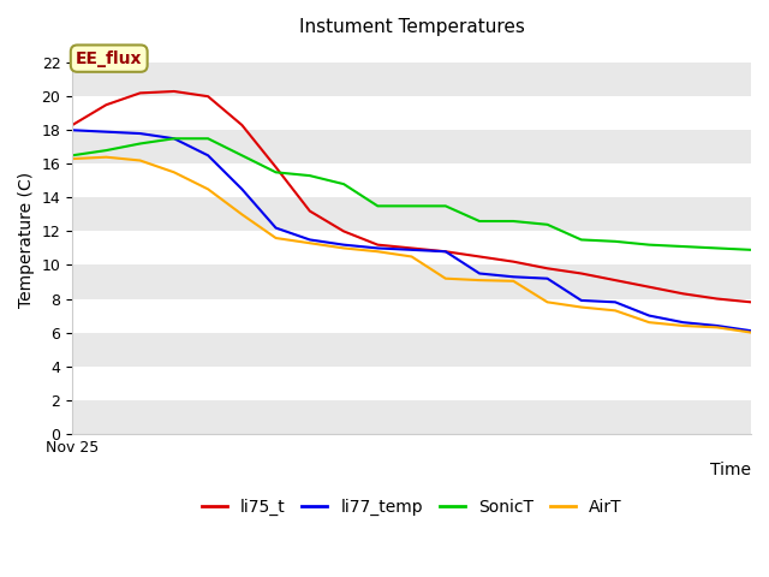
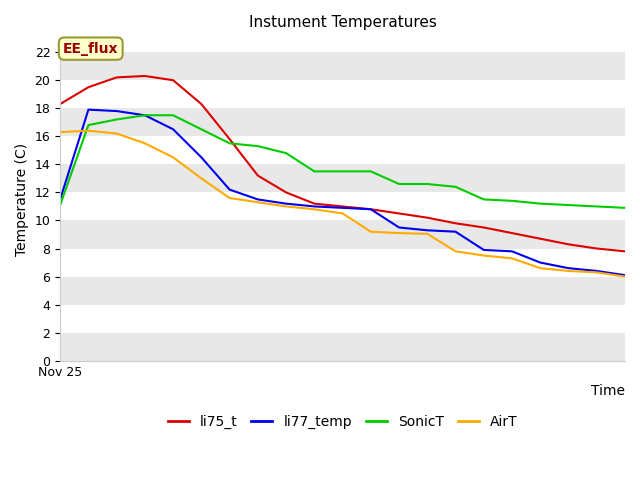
li77_temp/Nov 25: 18.0 -> 11.5
SonicT/Nov 25: 16.5 -> 11.1
